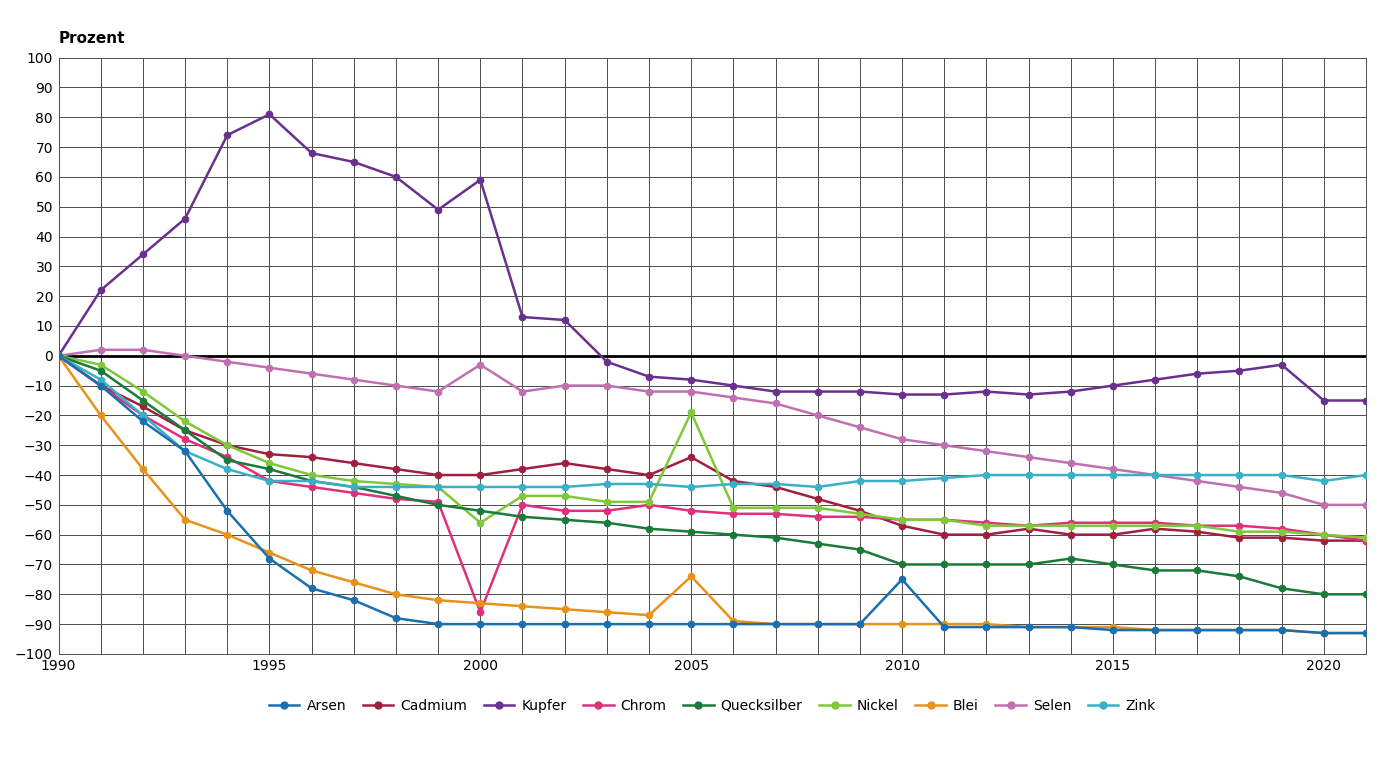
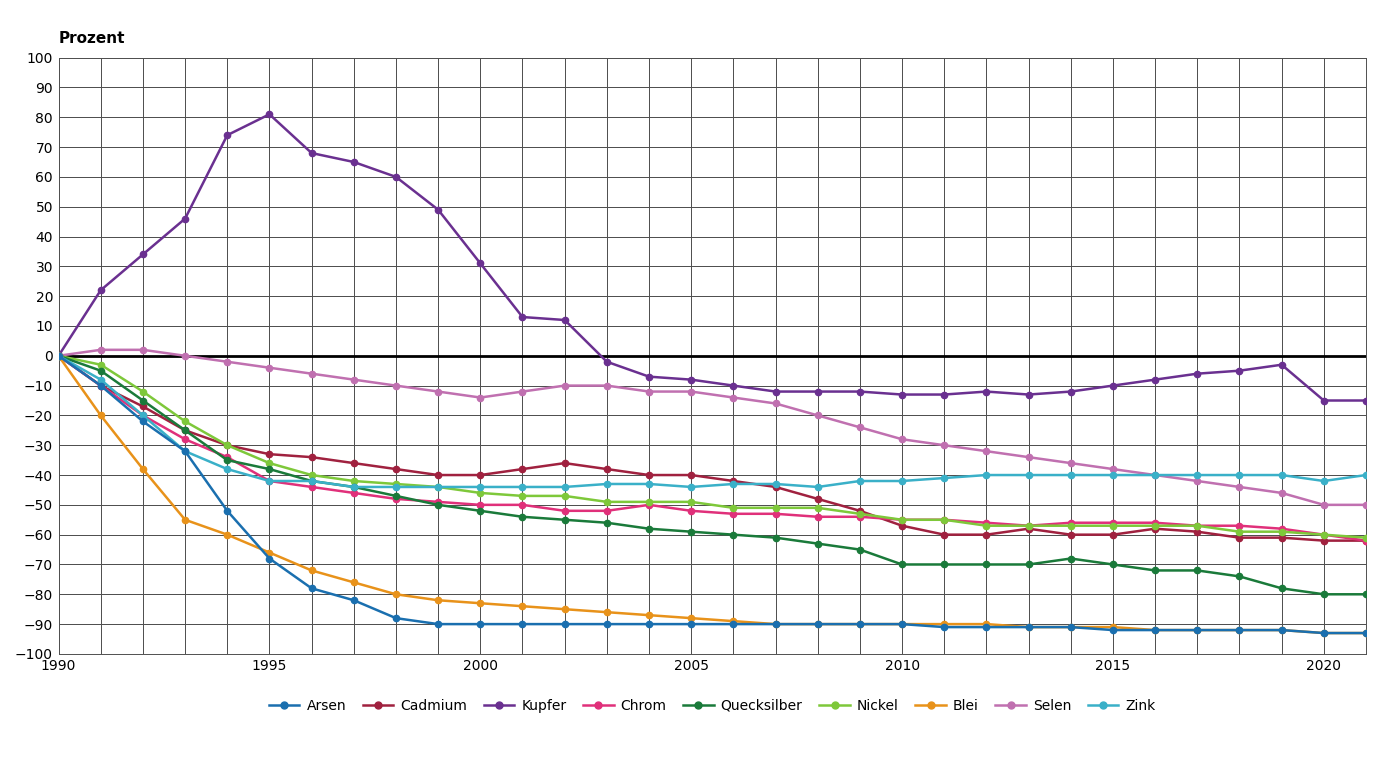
Kupfer/2000: 59 -> 31
Chrom/2000: -86 -> -50
Nickel/2000: -56 -> -46
Selen/2000: -3 -> -14
Cadmium/2005: -34 -> -40
Nickel/2005: -19 -> -49
Blei/2005: -74 -> -88
Arsen/2010: -75 -> -90
